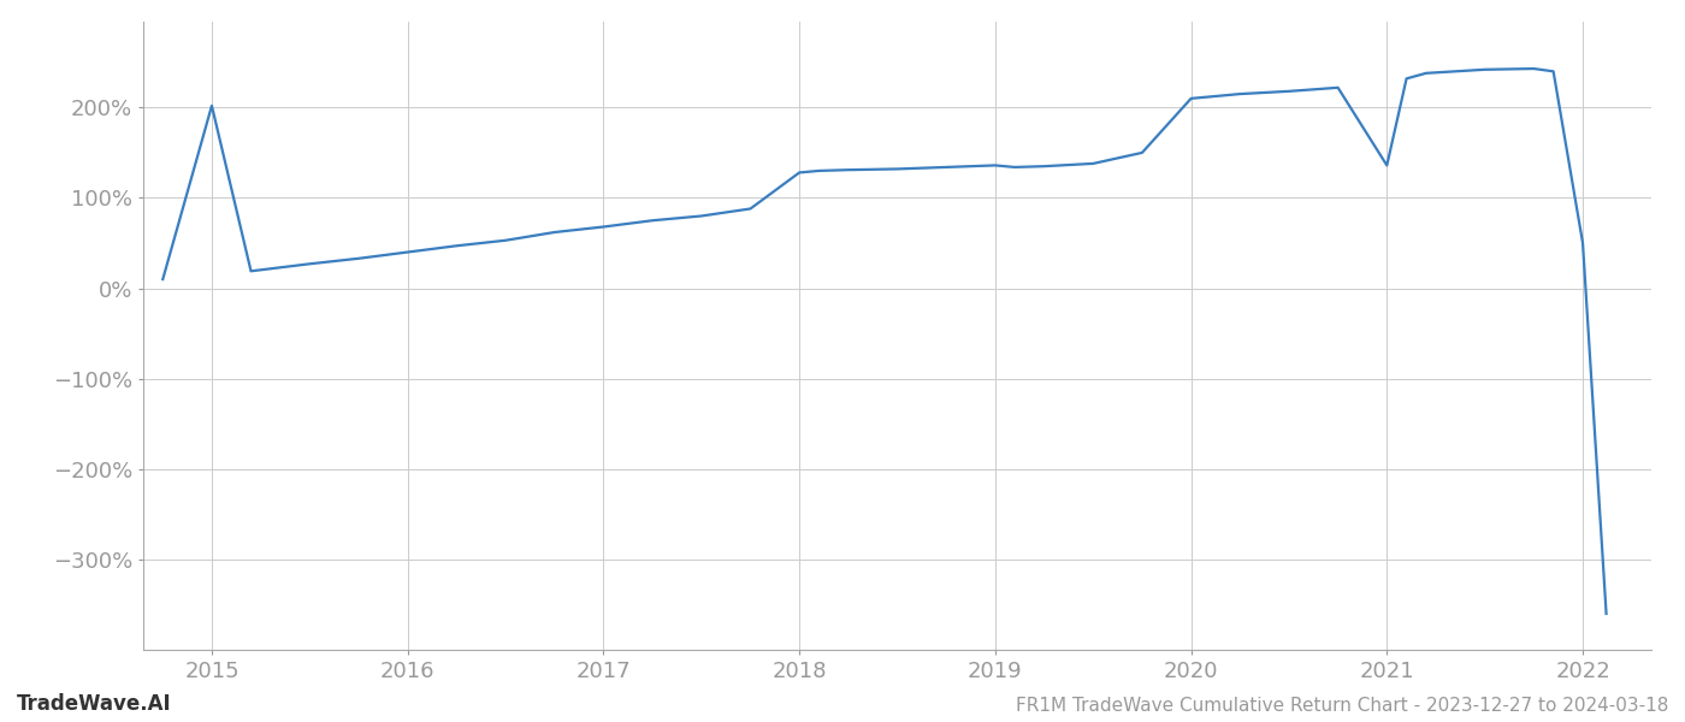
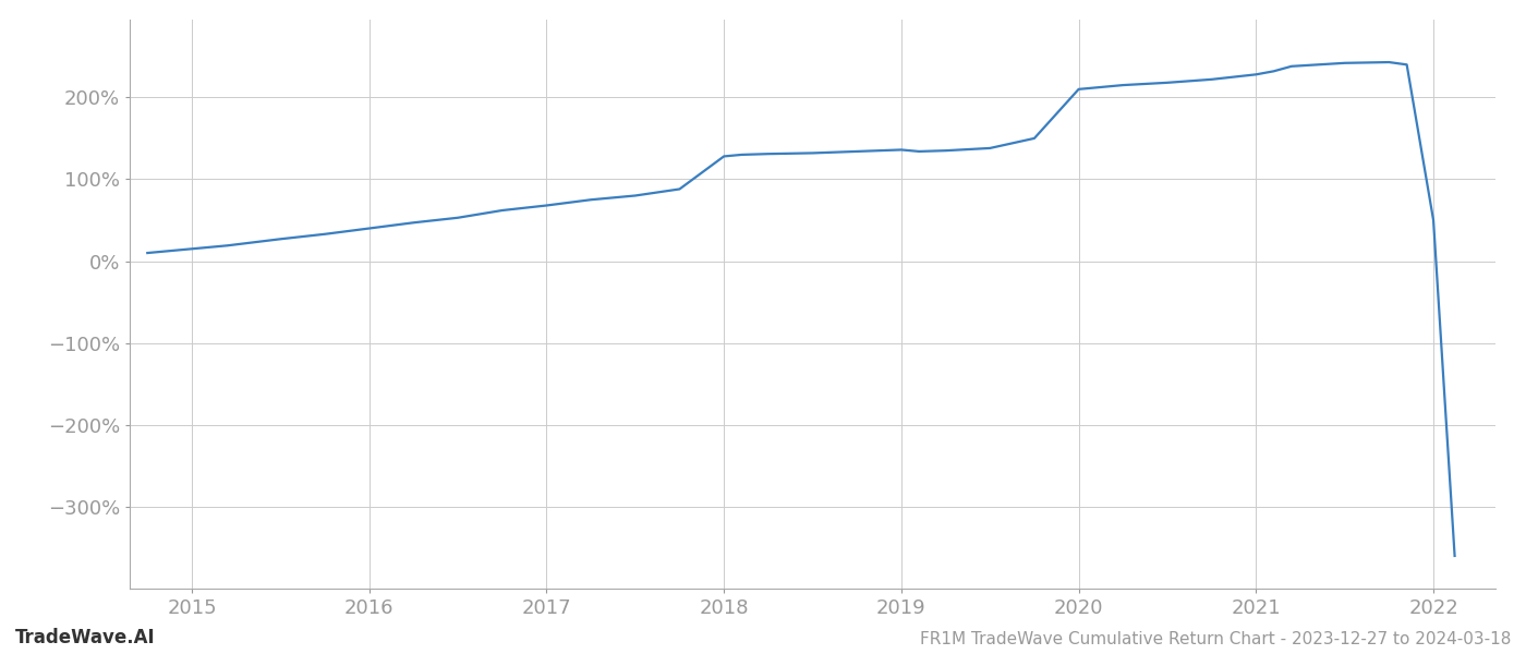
2015: 202% -> 15%
2021: 136% -> 228%
